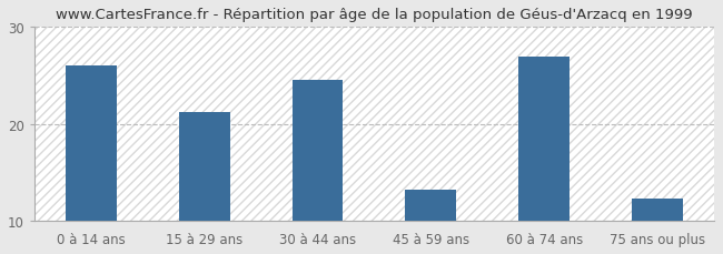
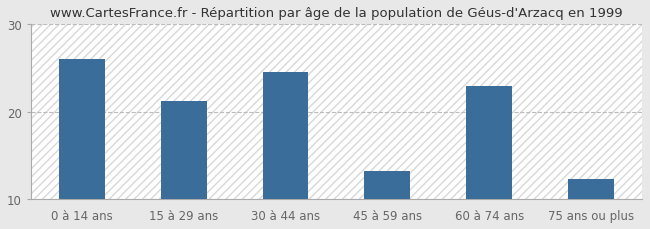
60 à 74 ans: 27.0 -> 23.0
